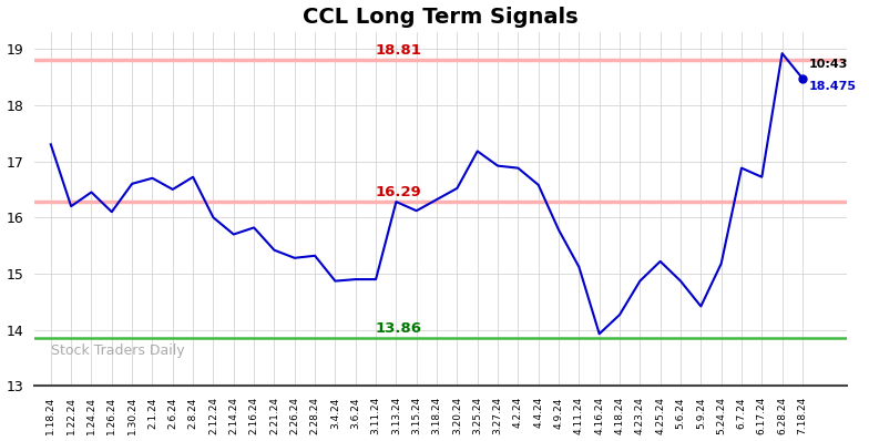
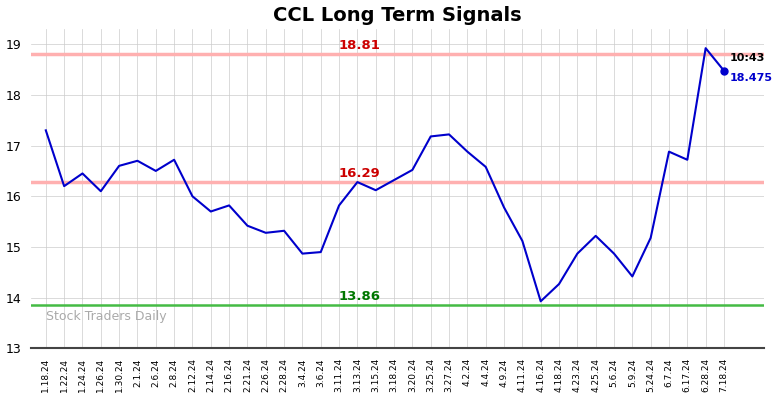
3.11.24: 14.90 -> 15.82
3.27.24: 16.92 -> 17.22
